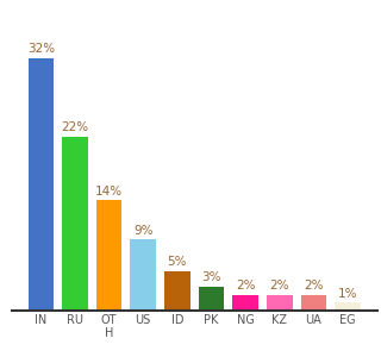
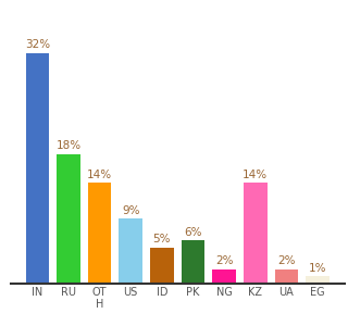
RU: 22% -> 18%
PK: 3% -> 6%
KZ: 2% -> 14%
